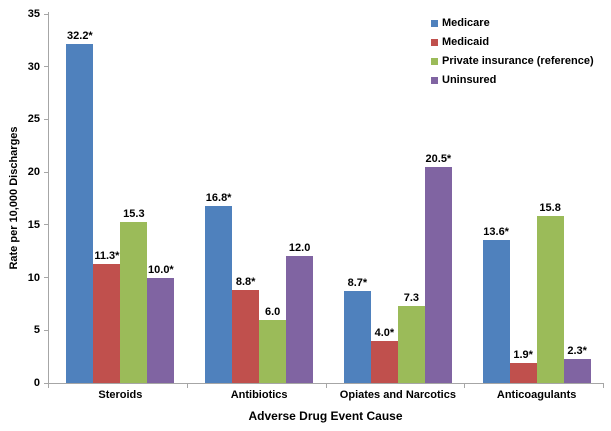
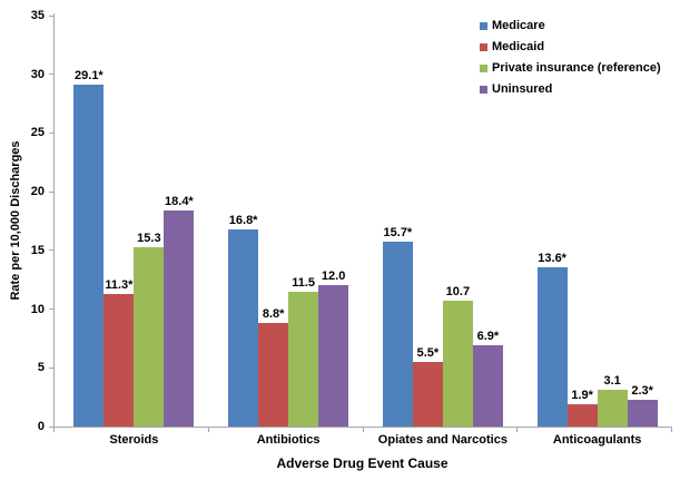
Medicare/Steroids: 32.2 -> 29.1
Uninsured/Steroids: 10.0 -> 18.4
Private insurance (reference)/Antibiotics: 6.0 -> 11.5
Medicare/Opiates and Narcotics: 8.7 -> 15.7
Medicaid/Opiates and Narcotics: 4.0 -> 5.5
Private insurance (reference)/Opiates and Narcotics: 7.3 -> 10.7
Uninsured/Opiates and Narcotics: 20.5 -> 6.9
Private insurance (reference)/Anticoagulants: 15.8 -> 3.1
